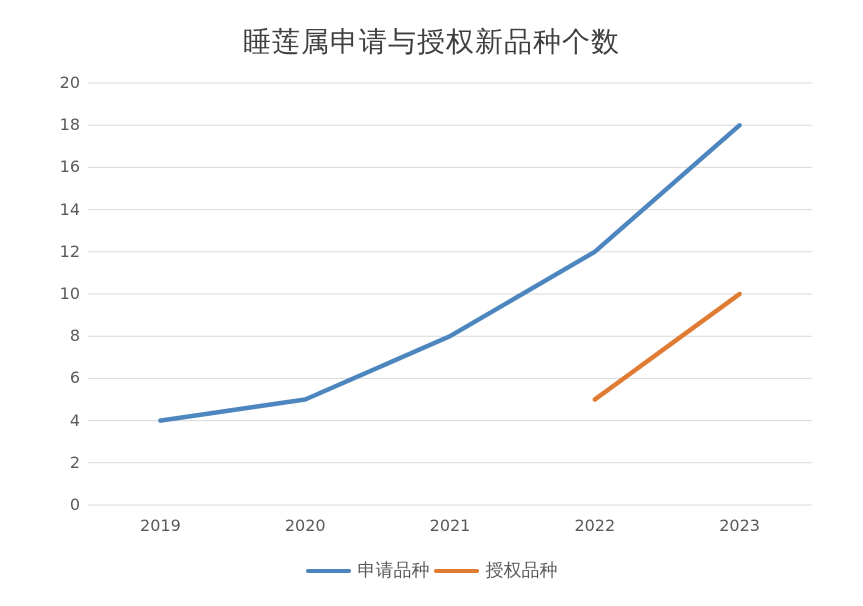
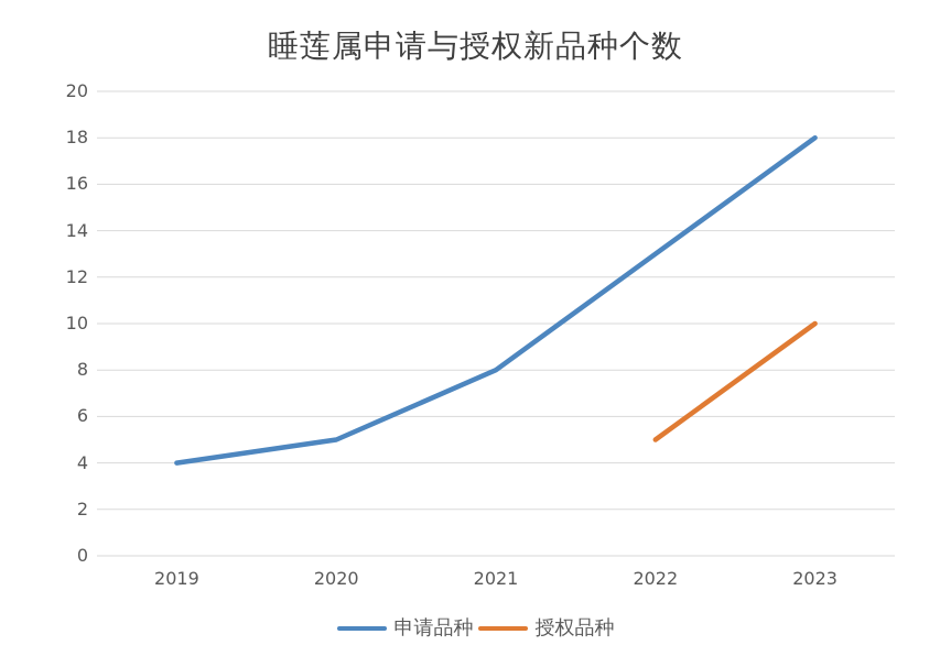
申请品种/2022: 12 -> 13
